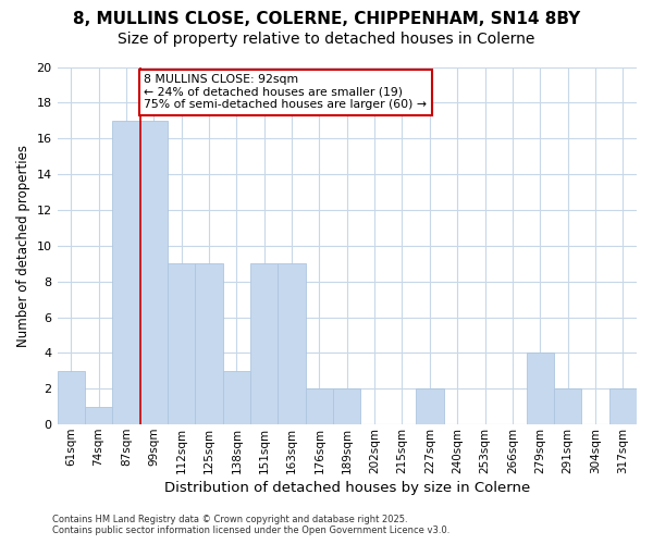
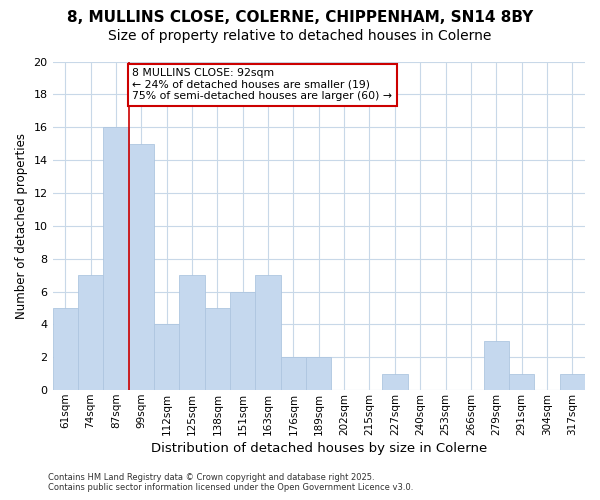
61sqm: 3 -> 5
74sqm: 1 -> 7
87sqm: 17 -> 16
99sqm: 17 -> 15
112sqm: 9 -> 4
125sqm: 9 -> 7
138sqm: 3 -> 5
151sqm: 9 -> 6
163sqm: 9 -> 7
227sqm: 2 -> 1
279sqm: 4 -> 3
291sqm: 2 -> 1
317sqm: 2 -> 1
